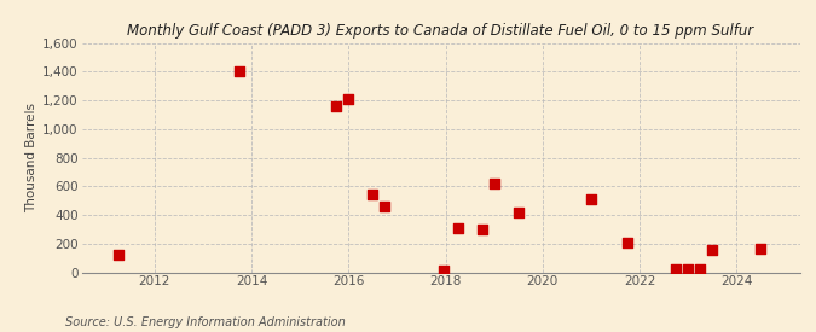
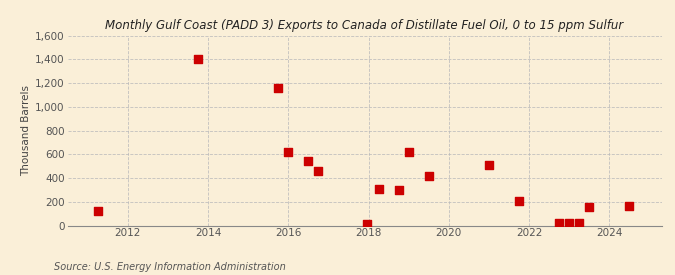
2016: 1,210 -> 620
